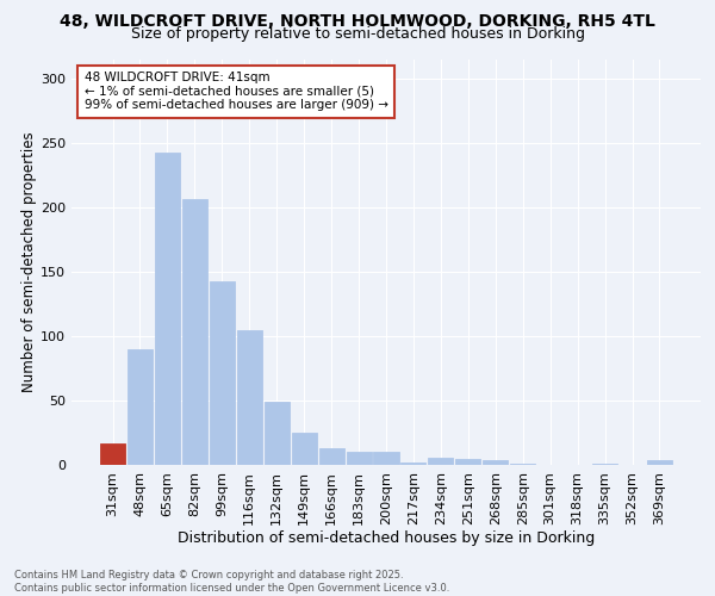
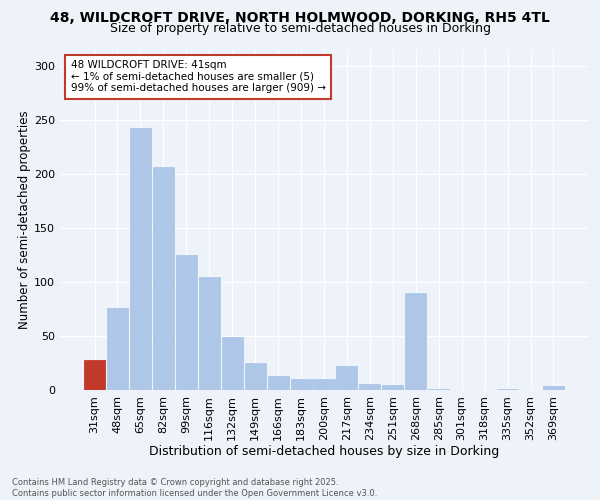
31sqm: 17 -> 28
48sqm: 90 -> 76
99sqm: 143 -> 125
217sqm: 2 -> 22
268sqm: 4 -> 90
